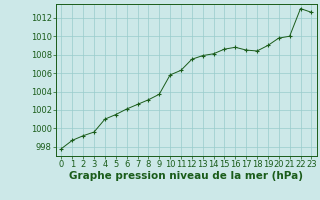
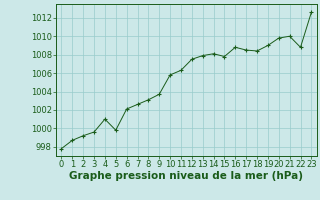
5: 1001.5 -> 999.8
15: 1008.6 -> 1007.8
22: 1013.0 -> 1008.8
